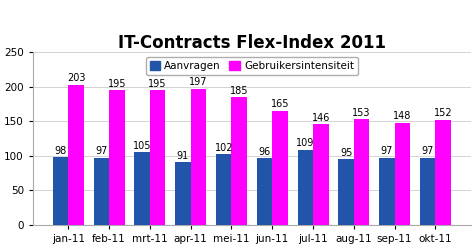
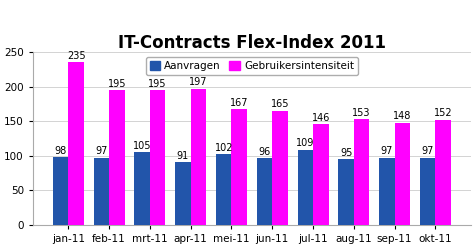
Gebruikersintensiteit/jan-11: 203 -> 235
Gebruikersintensiteit/mei-11: 185 -> 167
